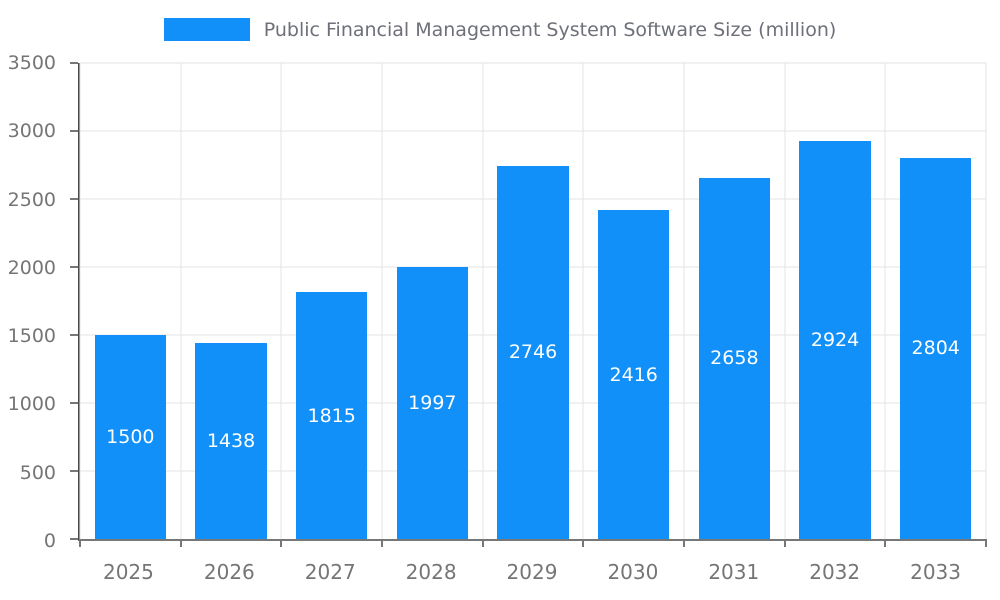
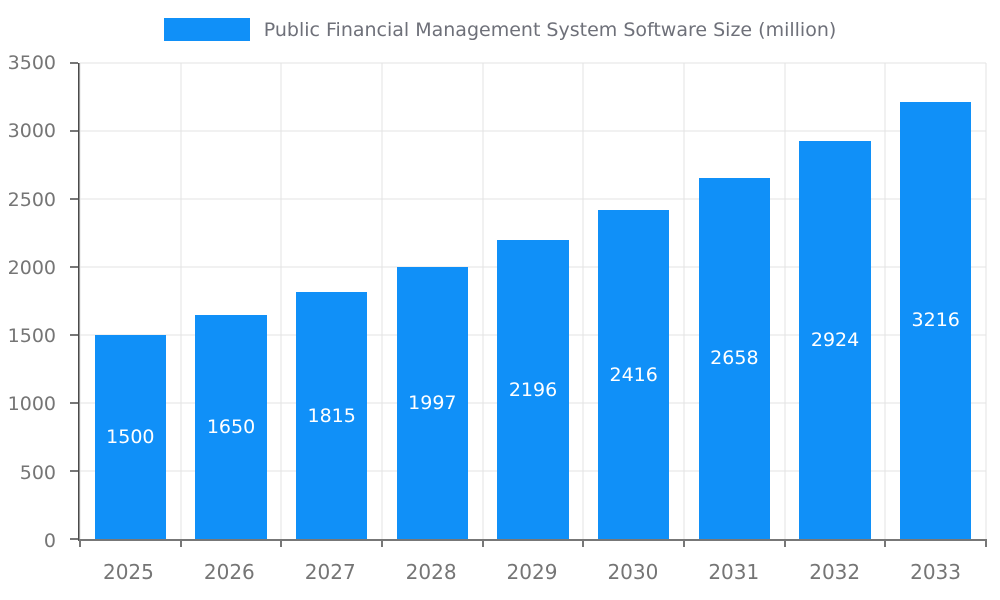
2026: 1438 -> 1650
2029: 2746 -> 2196
2033: 2804 -> 3216
